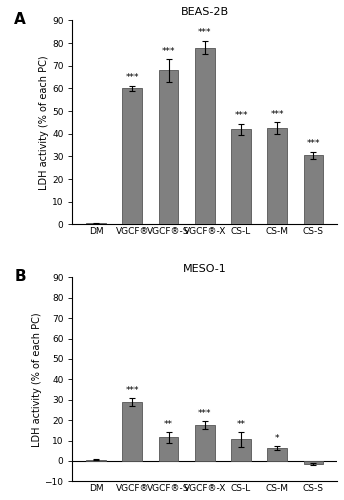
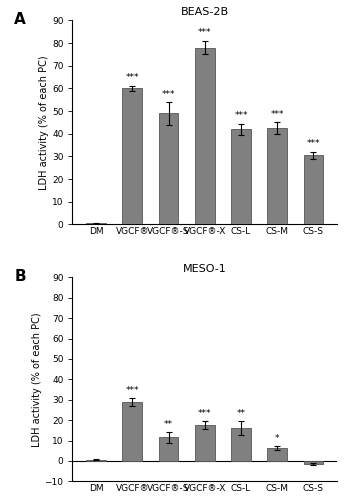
BEAS-2B/VGCF®-S: 68.0 -> 49.0
MESO-1/CS-L: 10.5 -> 16.0
